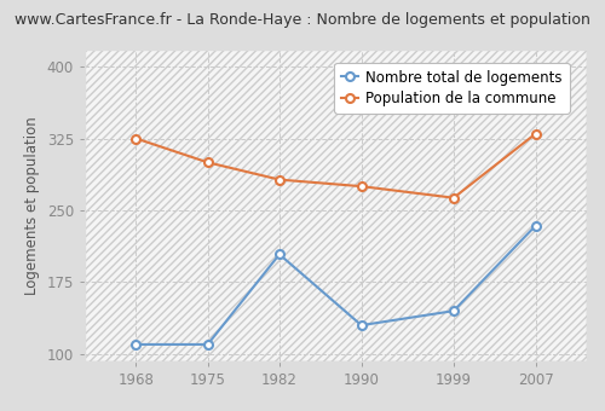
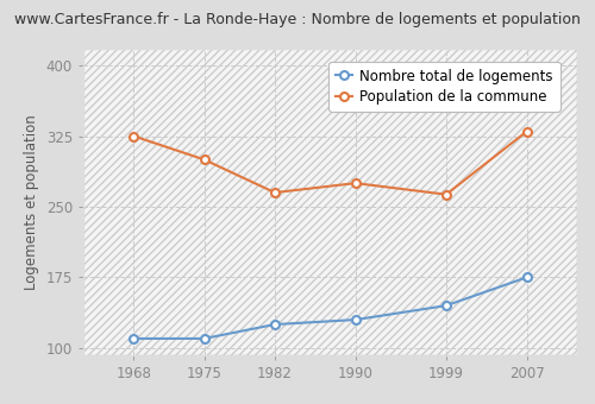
Nombre total de logements/1982: 204 -> 125
Population de la commune/1982: 282 -> 265
Nombre total de logements/2007: 234 -> 175
